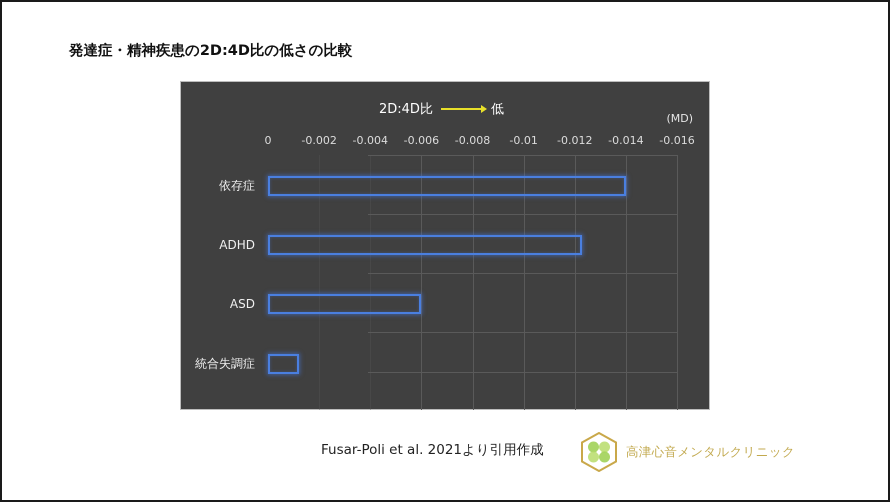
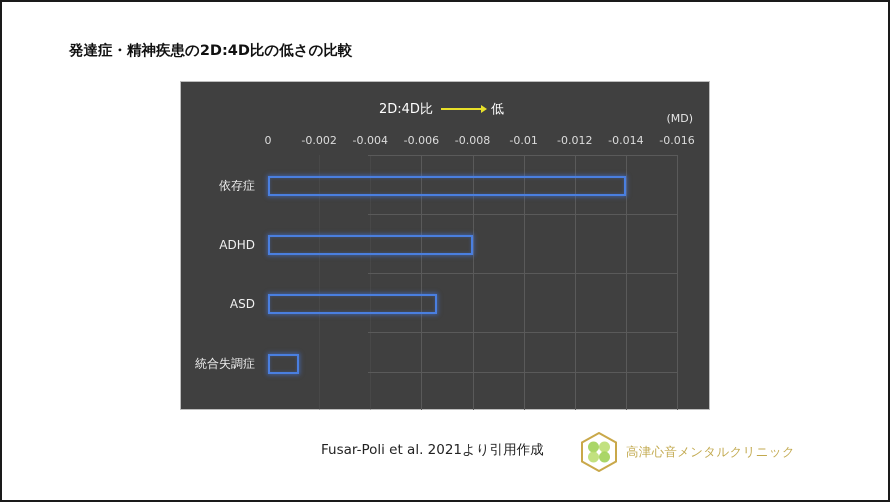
ADHD: -0.0123 -> -0.0080
ASD: -0.0060 -> -0.0066
